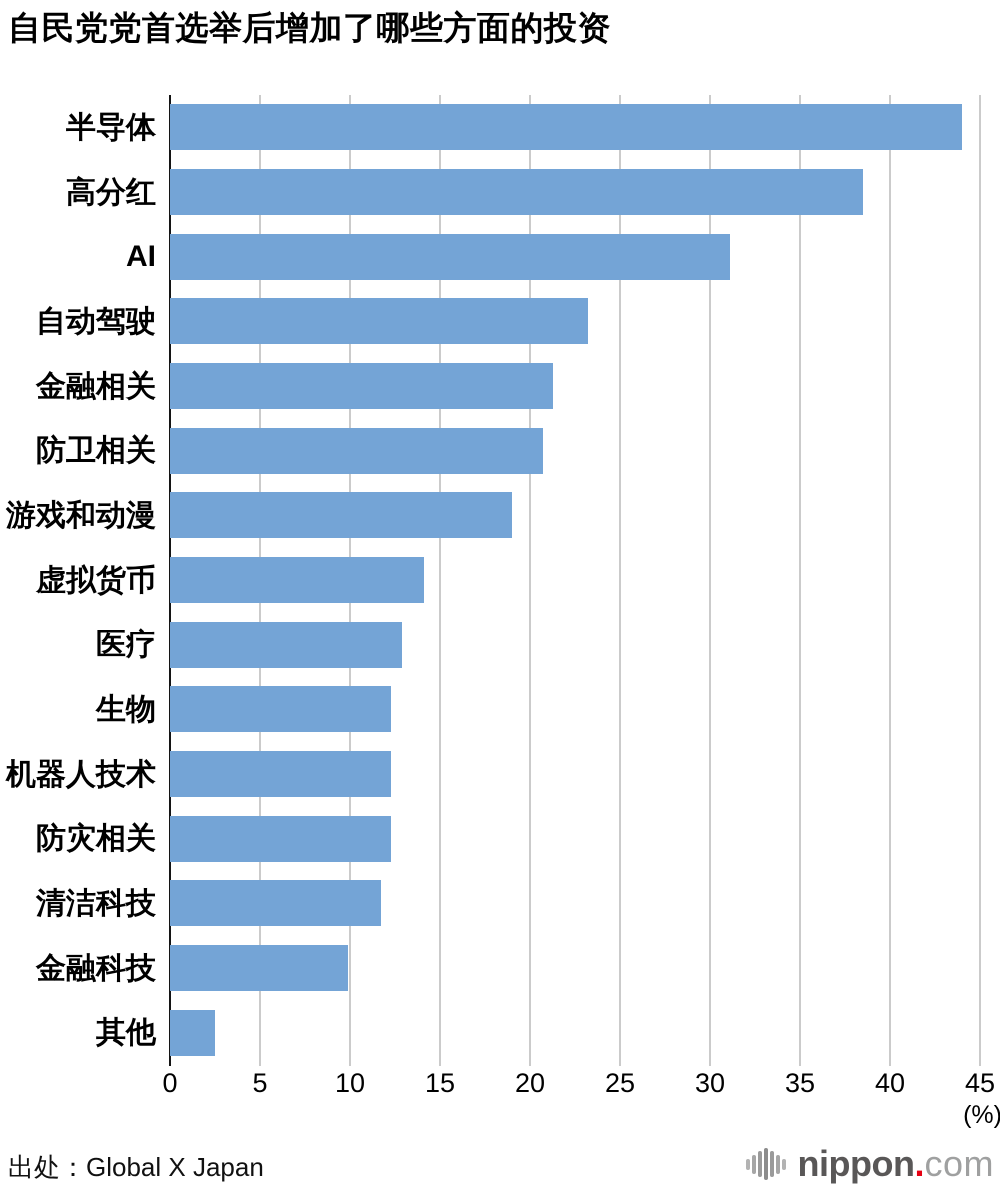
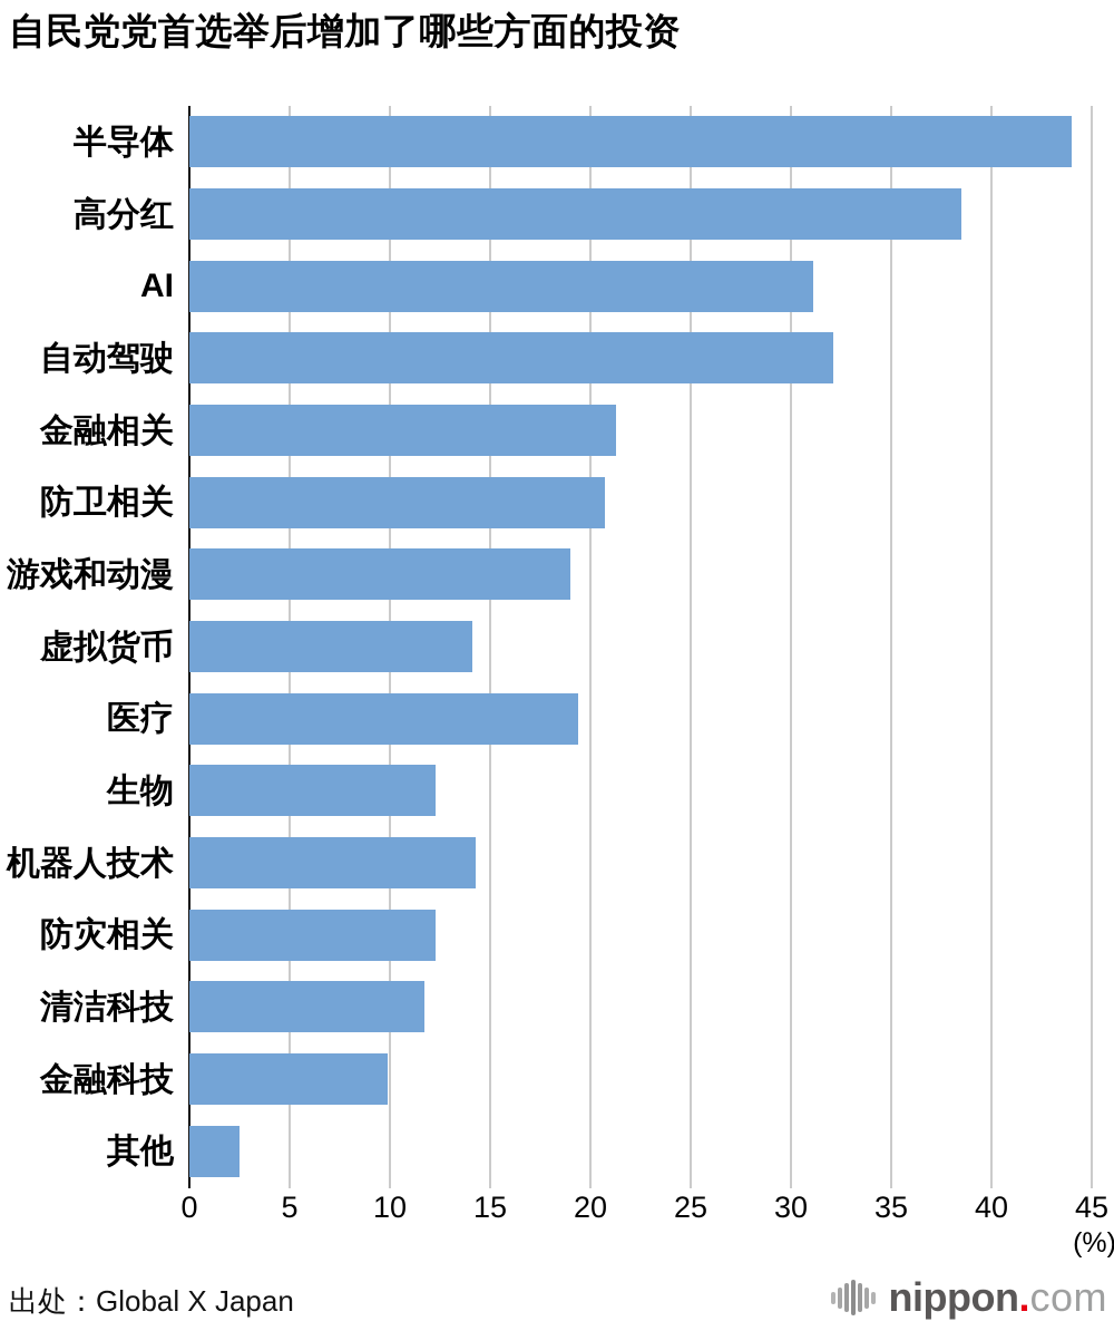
自动驾驶: 23.2 -> 32.1
医疗: 12.9 -> 19.4
机器人技术: 12.3 -> 14.3
